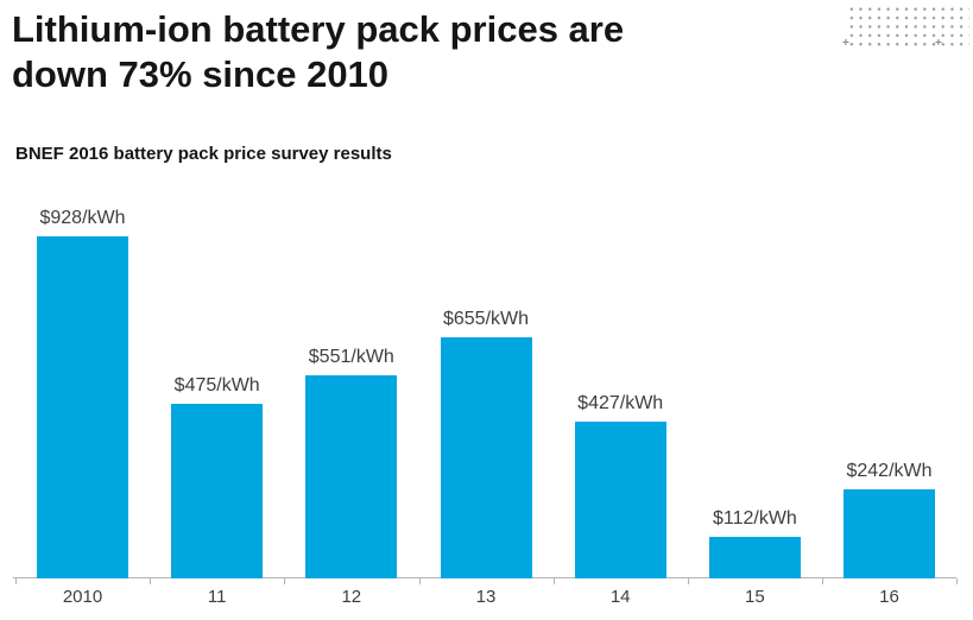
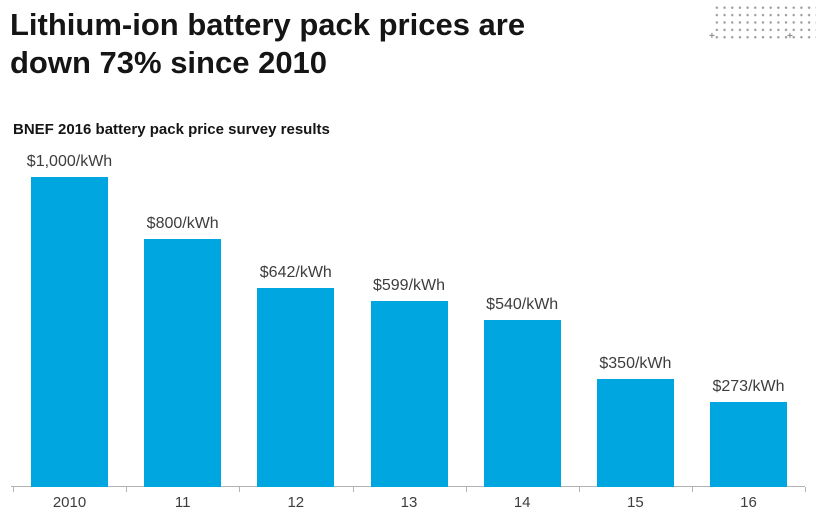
2010: 928 -> 1,000
11: 475 -> 800
12: 551 -> 642
13: 655 -> 599
14: 427 -> 540
15: 112 -> 350
16: 242 -> 273
